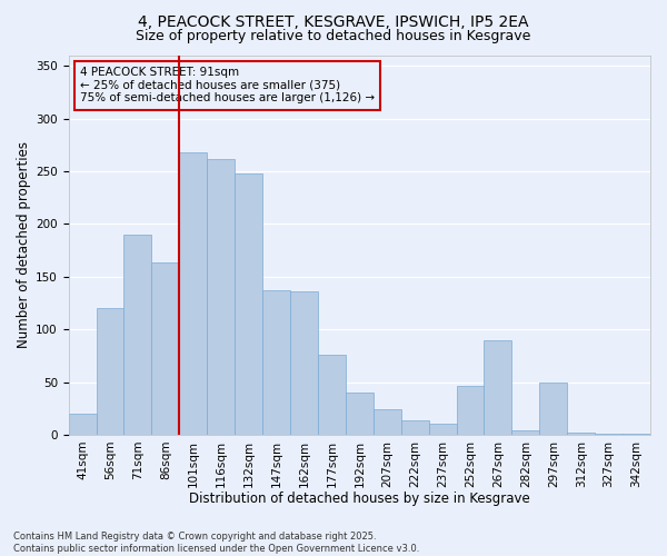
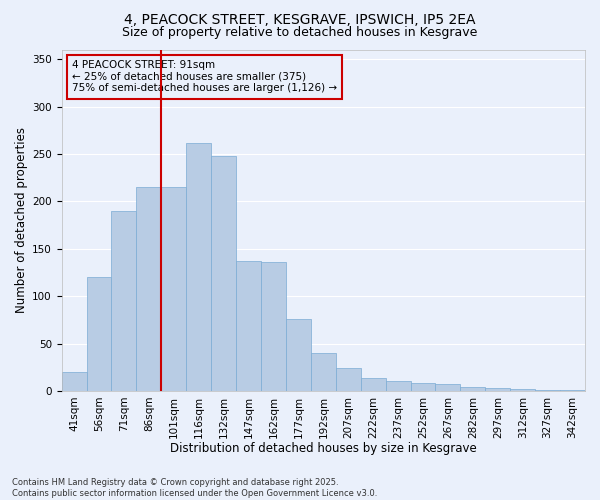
86sqm: 164 -> 215
101sqm: 268 -> 215
252sqm: 46 -> 8
267sqm: 90 -> 7
297sqm: 50 -> 3
